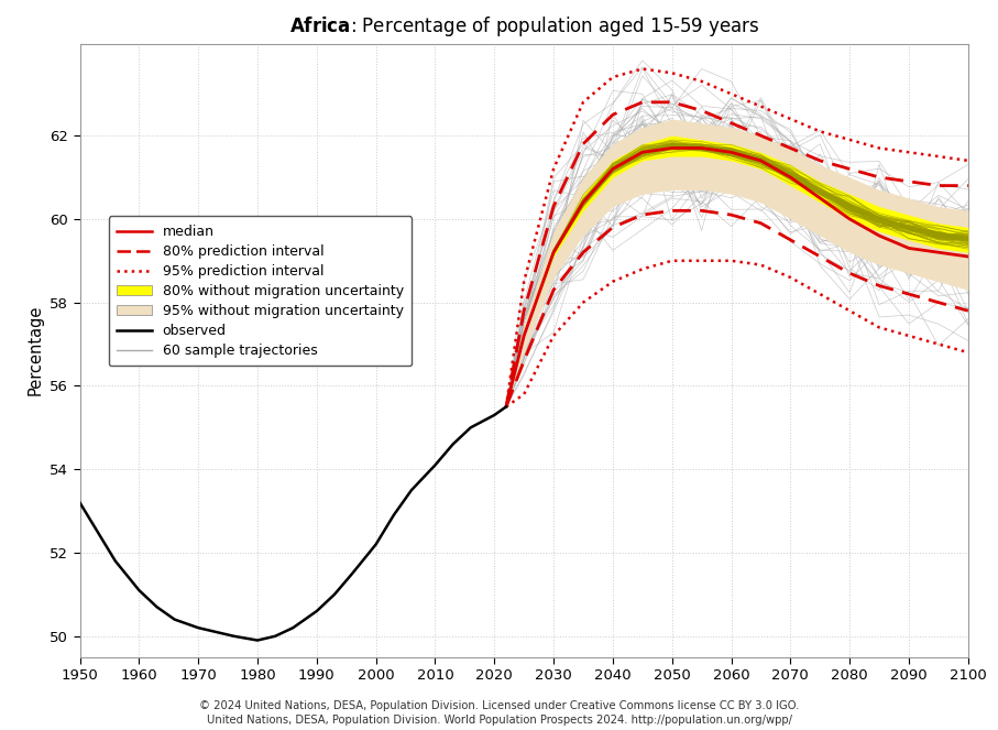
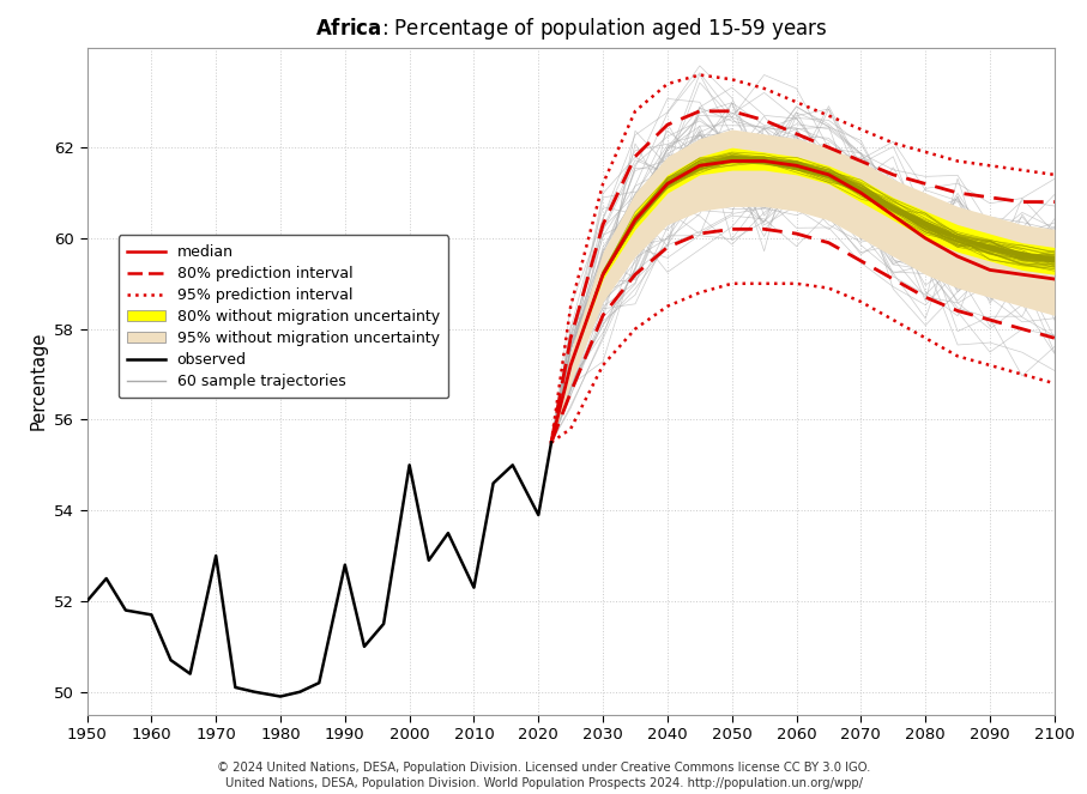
observed/1950: 53.2 -> 52.0
observed/1960: 51.1 -> 51.7
observed/1970: 50.2 -> 53.0
observed/1990: 50.6 -> 52.8
observed/2000: 52.2 -> 55.0
observed/2010: 54.1 -> 52.3
observed/2020: 55.3 -> 53.9
